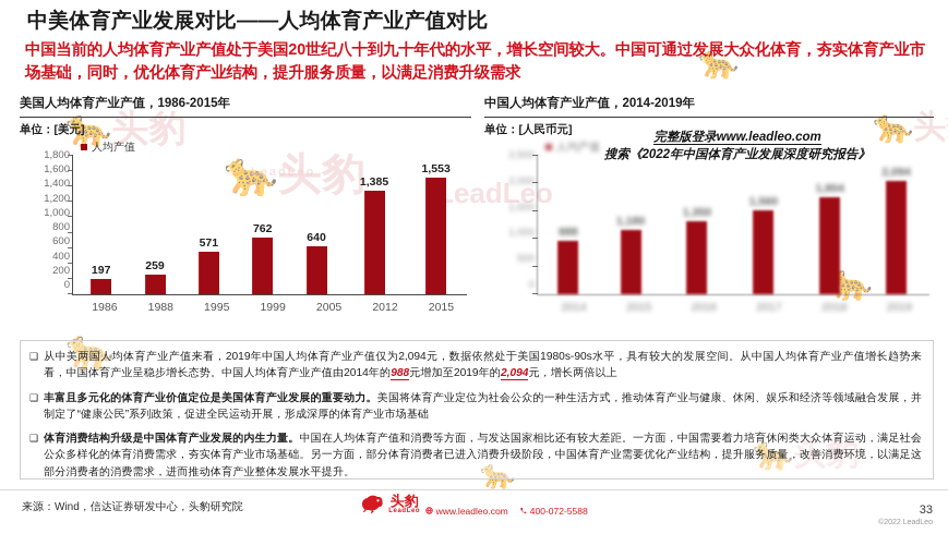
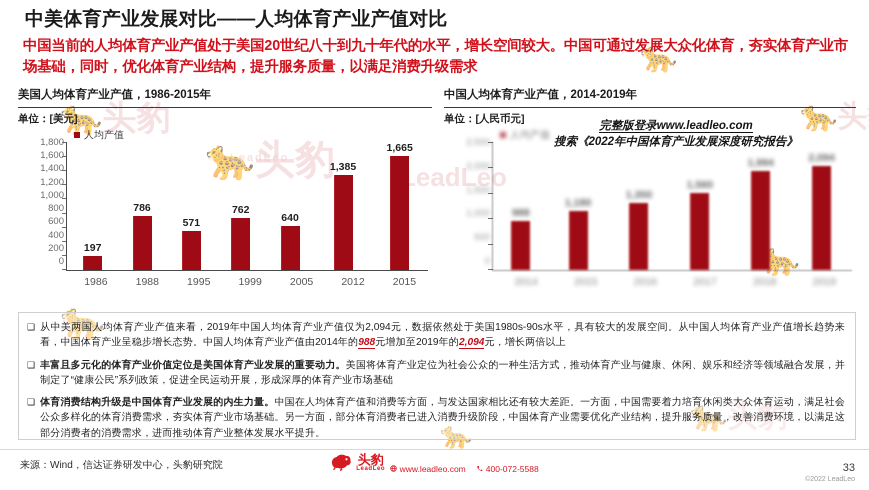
美国人均体育产业产值，1986-2015年/1988: 259 -> 786
美国人均体育产业产值，1986-2015年/2015: 1,553 -> 1,665
中国人均体育产业产值，2014-2019年/2018: 1,804 -> 1,994
